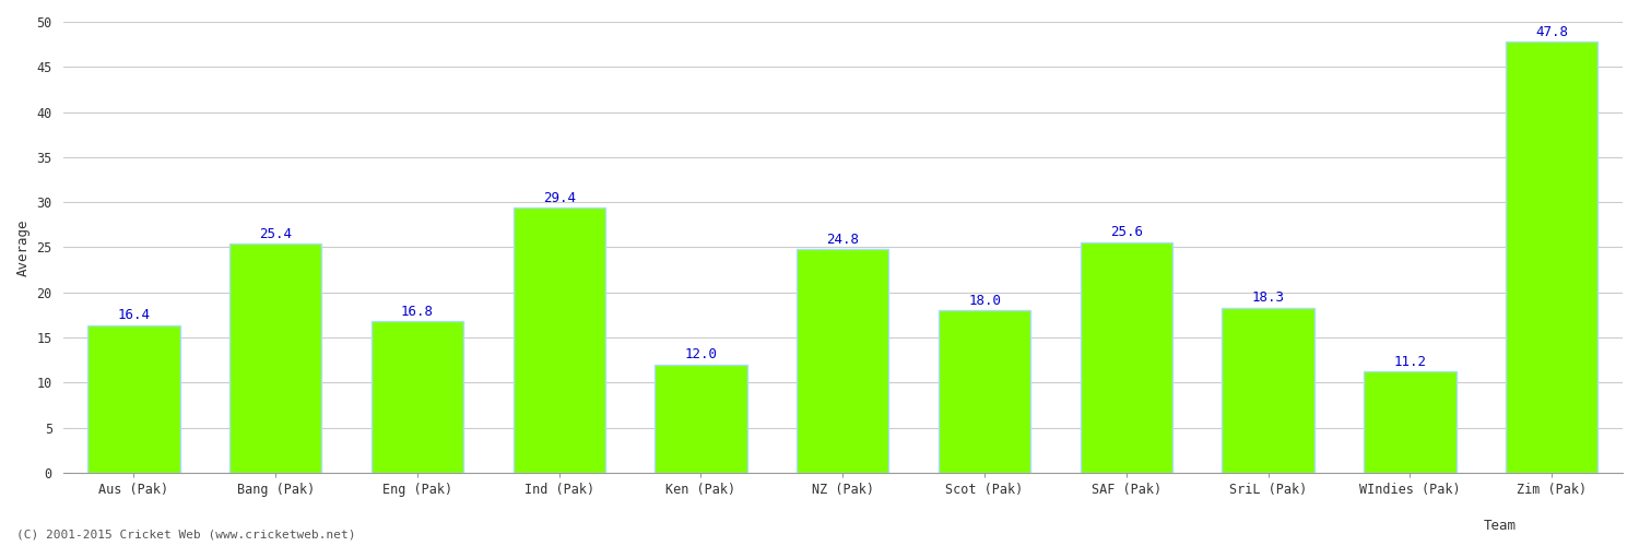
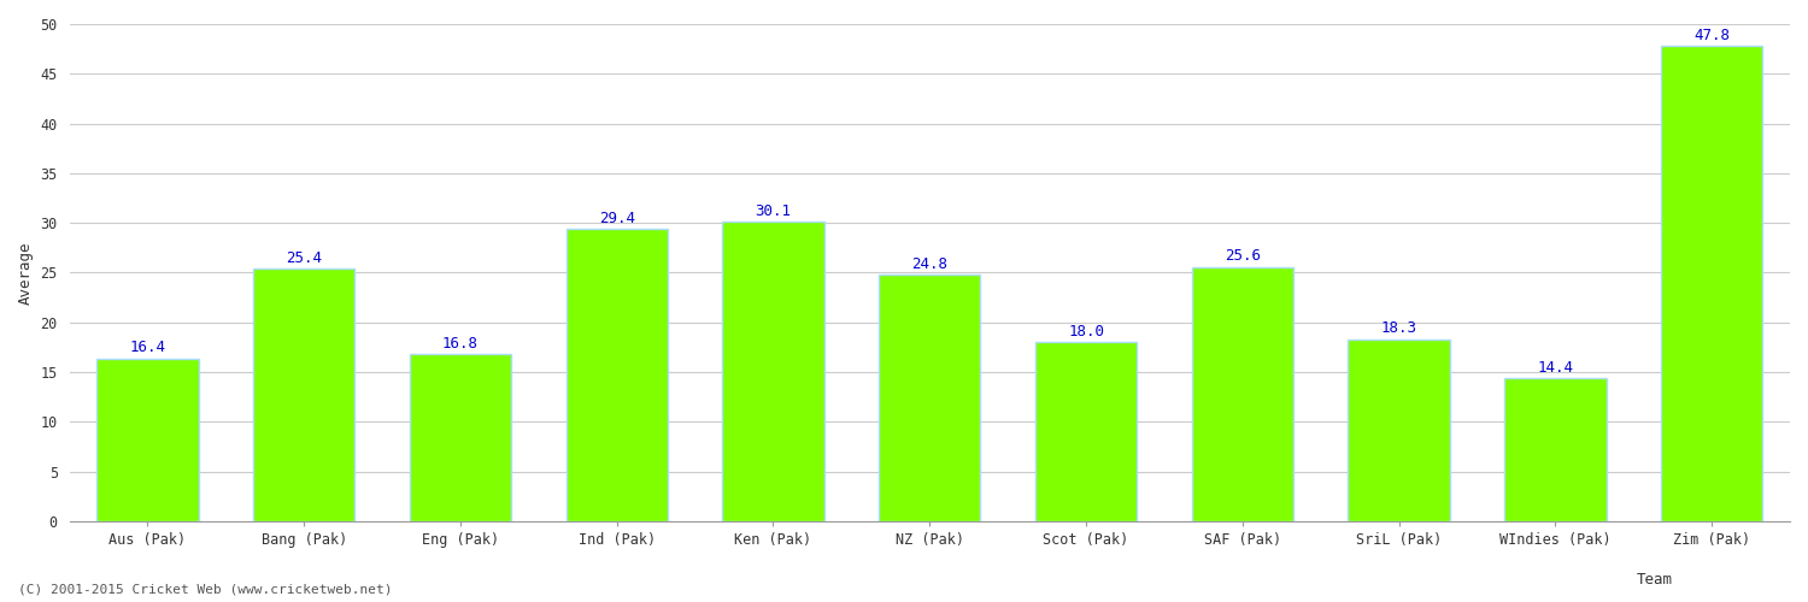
Ken (Pak): 12.0 -> 30.1
WIndies (Pak): 11.2 -> 14.4
